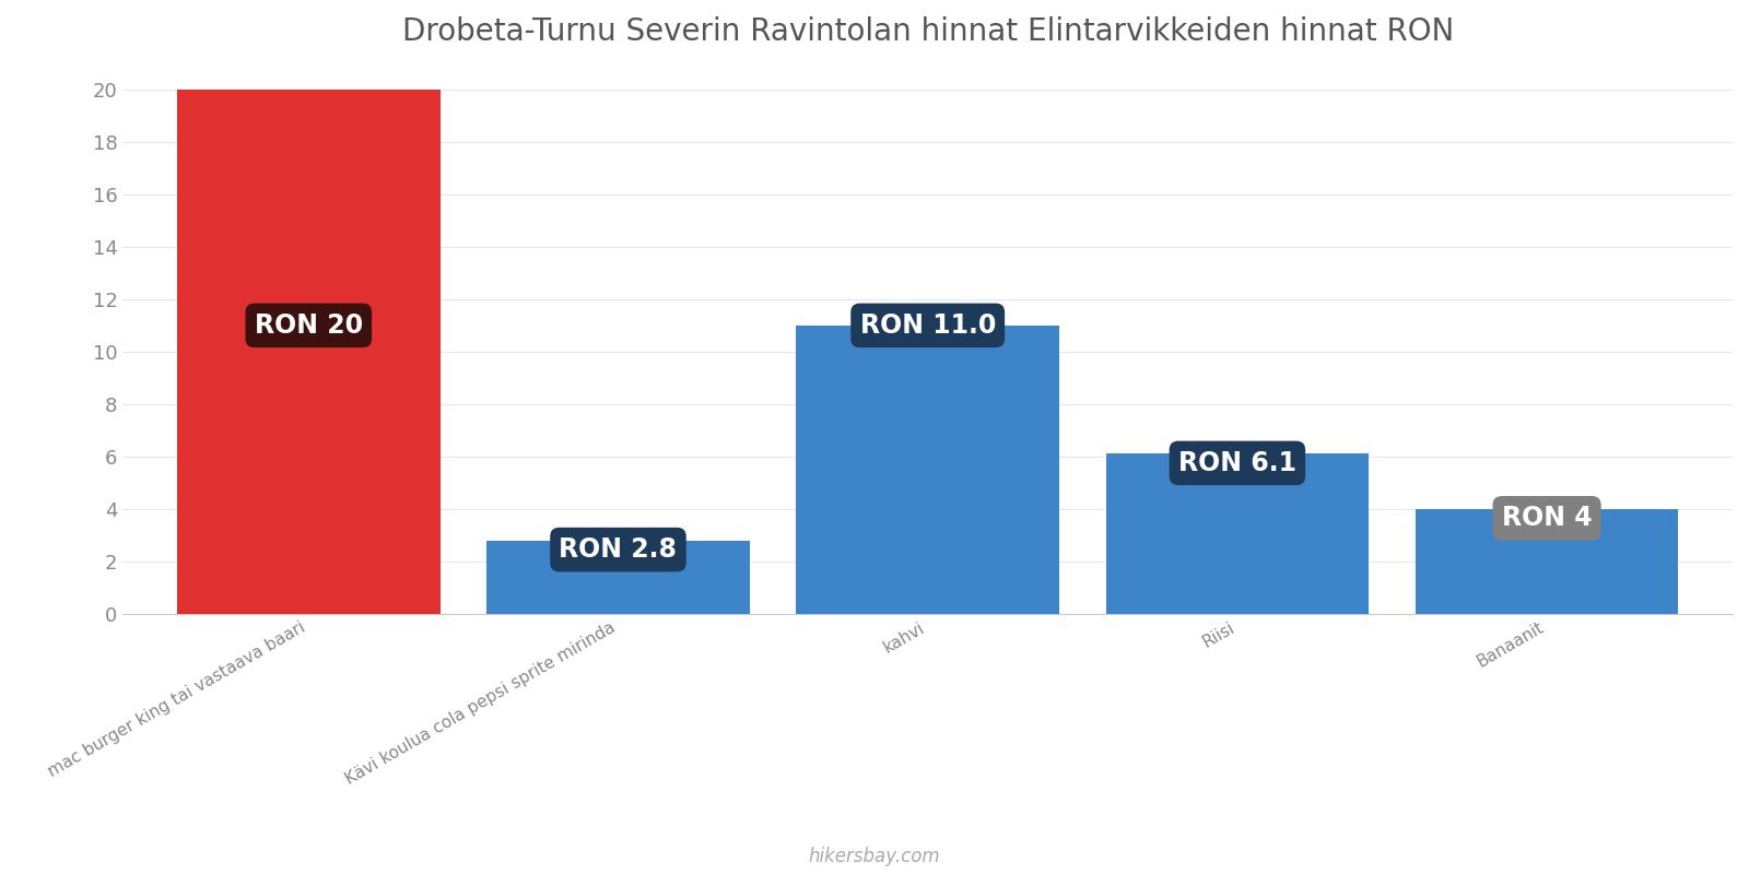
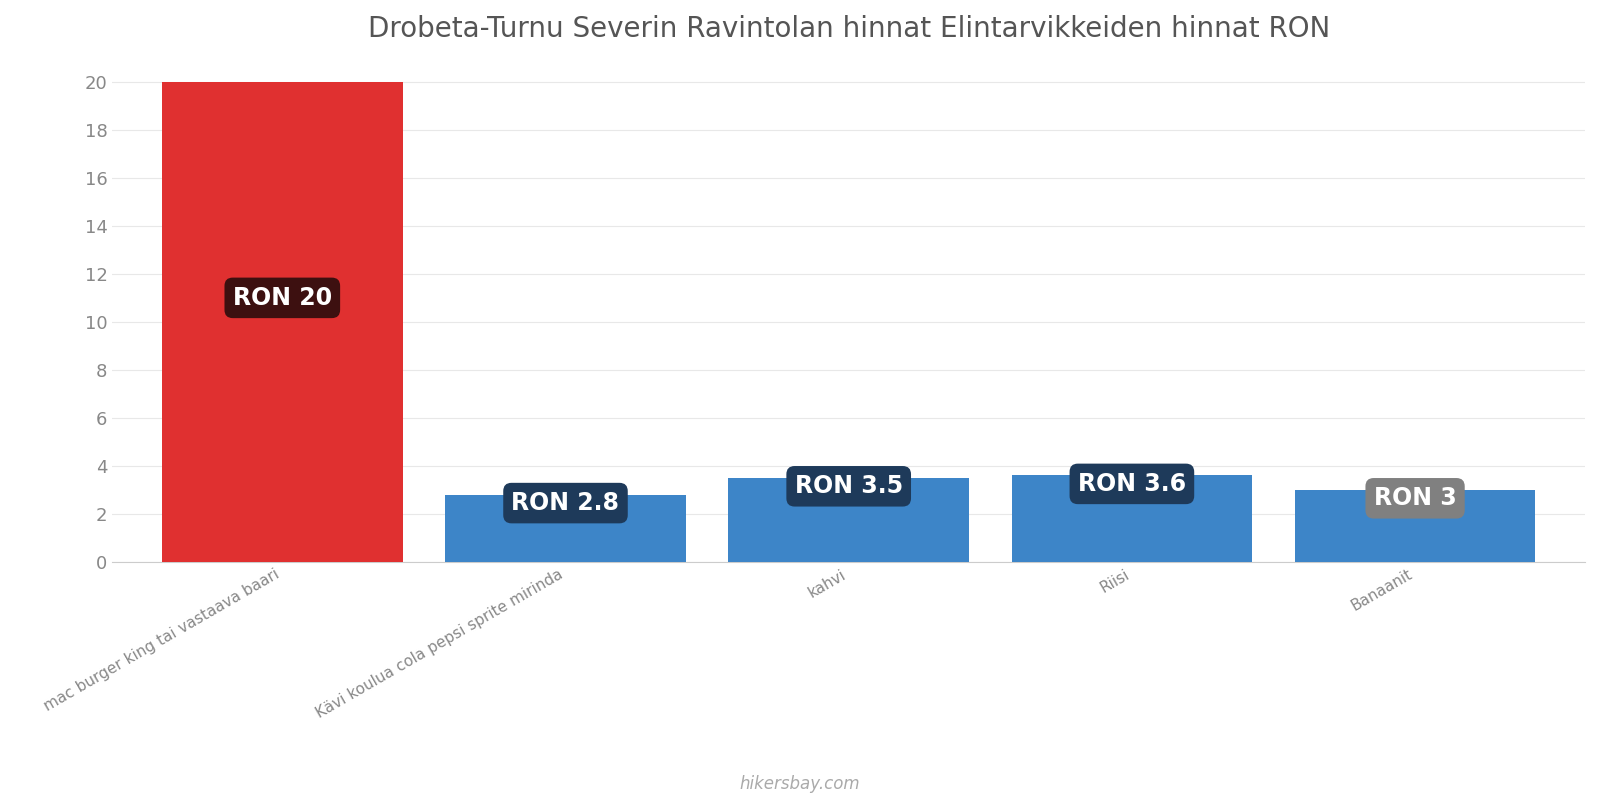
kahvi: 11.0 -> 3.5
Riisi: 6.1 -> 3.6
Banaanit: 4 -> 3
